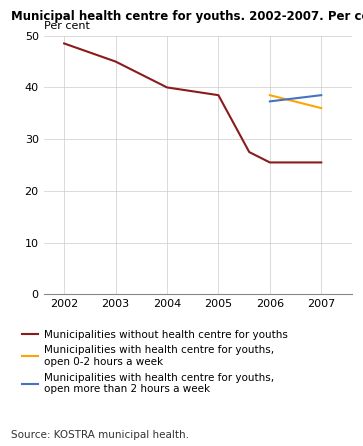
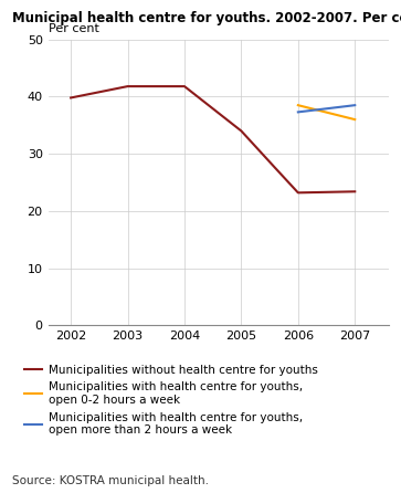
2002: 48.5 -> 39.8
2003: 45.0 -> 41.8
2004: 40.0 -> 41.8
2005: 38.5 -> 34.0
2006: 25.5 -> 23.2
2007: 25.5 -> 23.4
